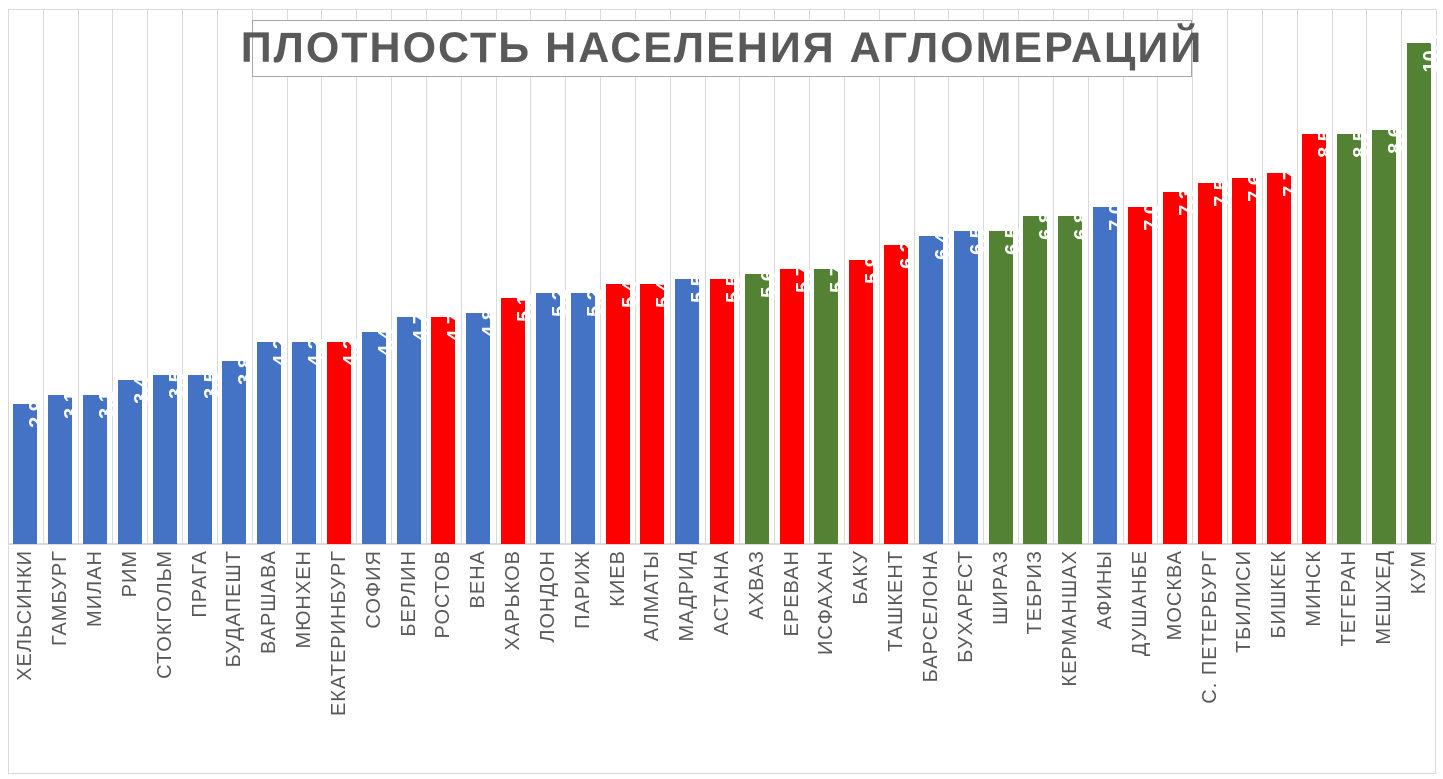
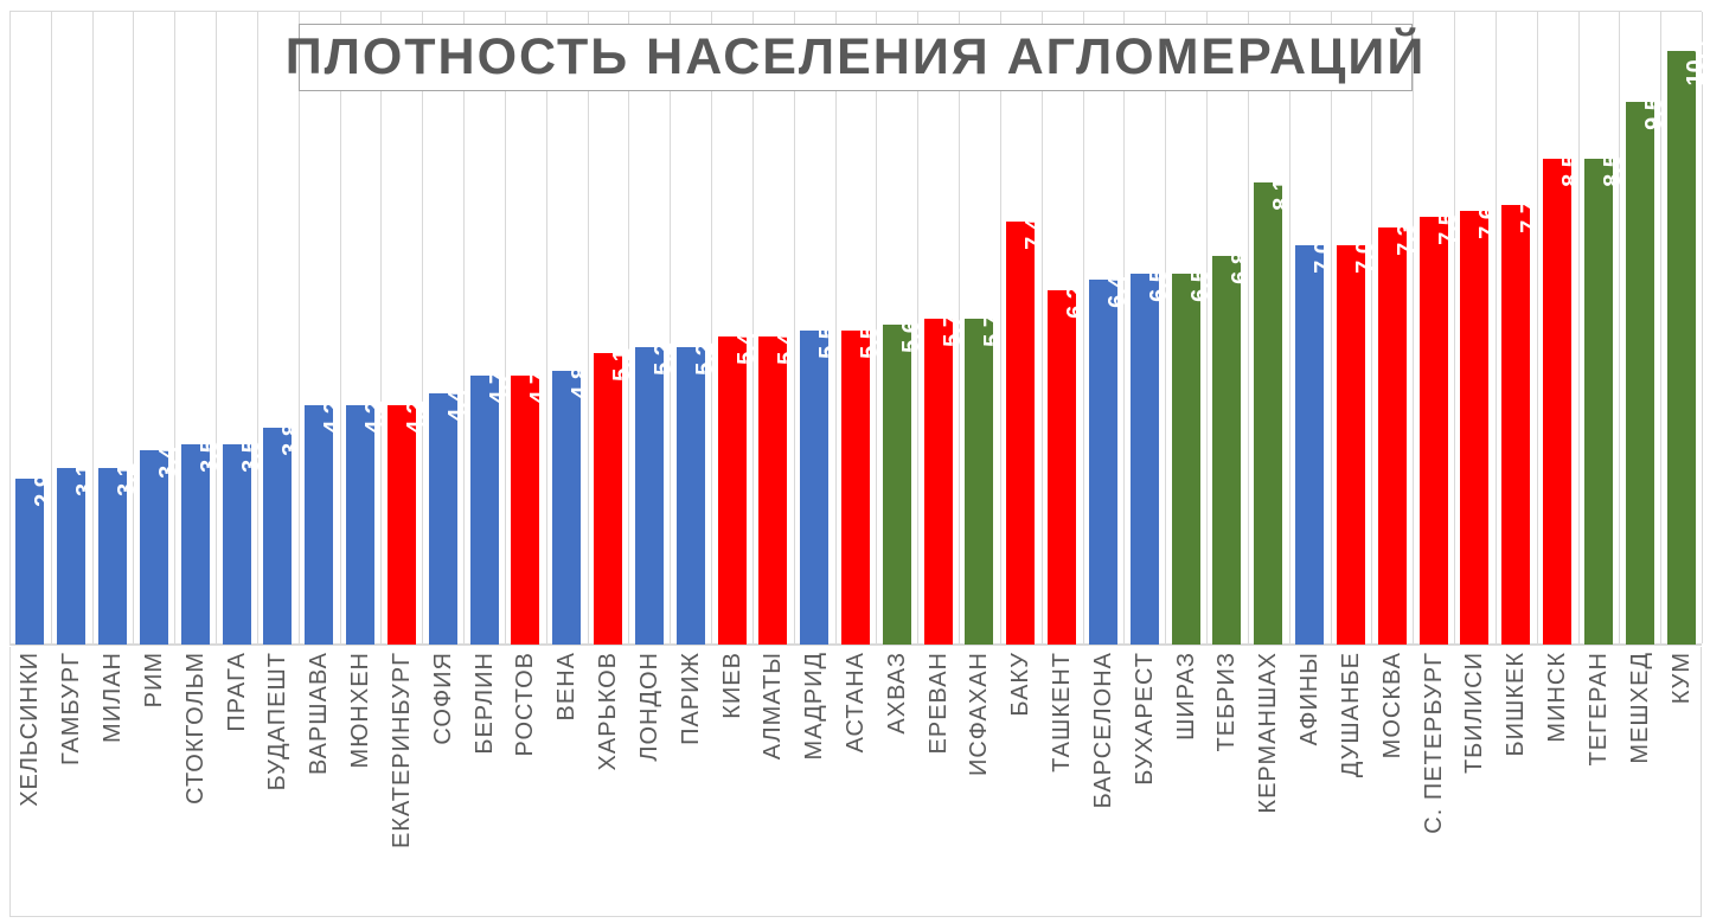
БАКУ: 5.9 -> 7.4
КЕРМАНШАХ: 6.8 -> 8.1
МЕШХЕД: 8.6 -> 9.5
